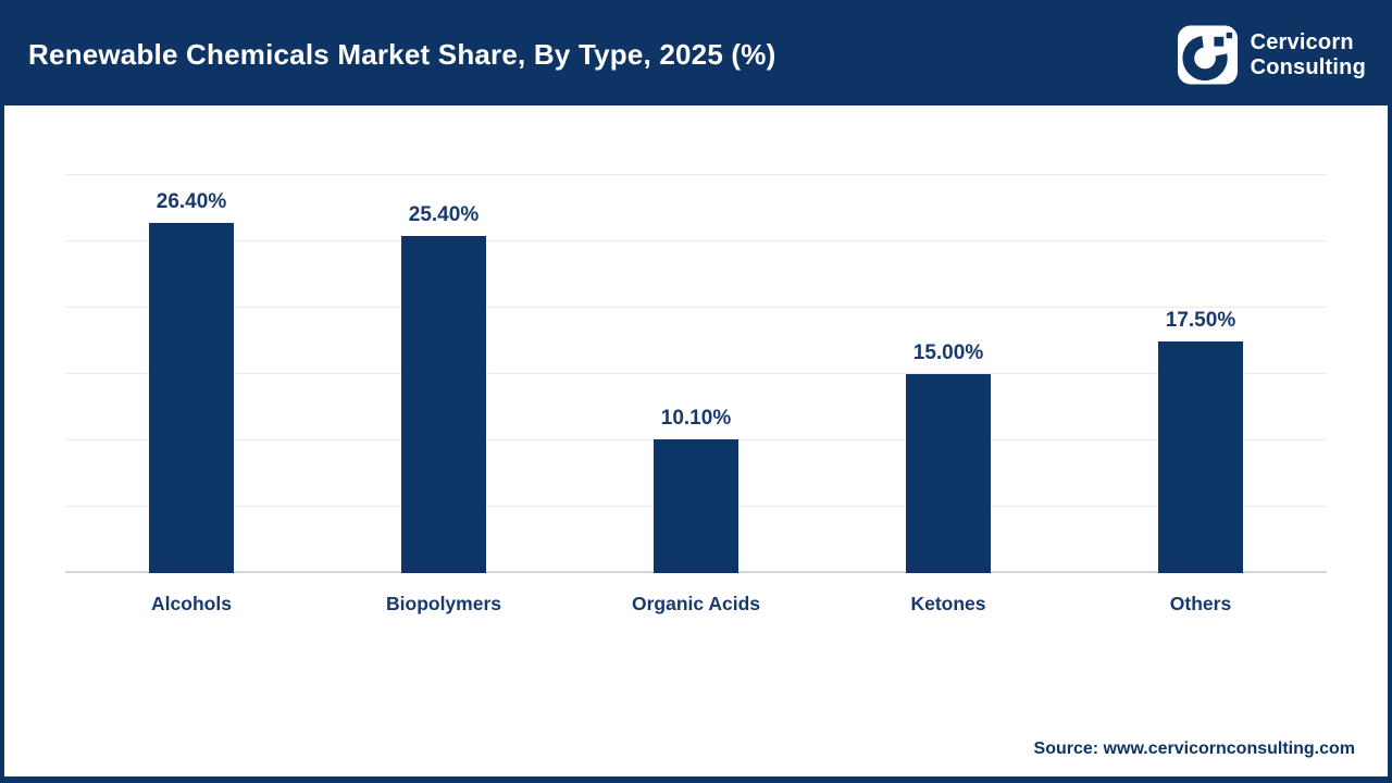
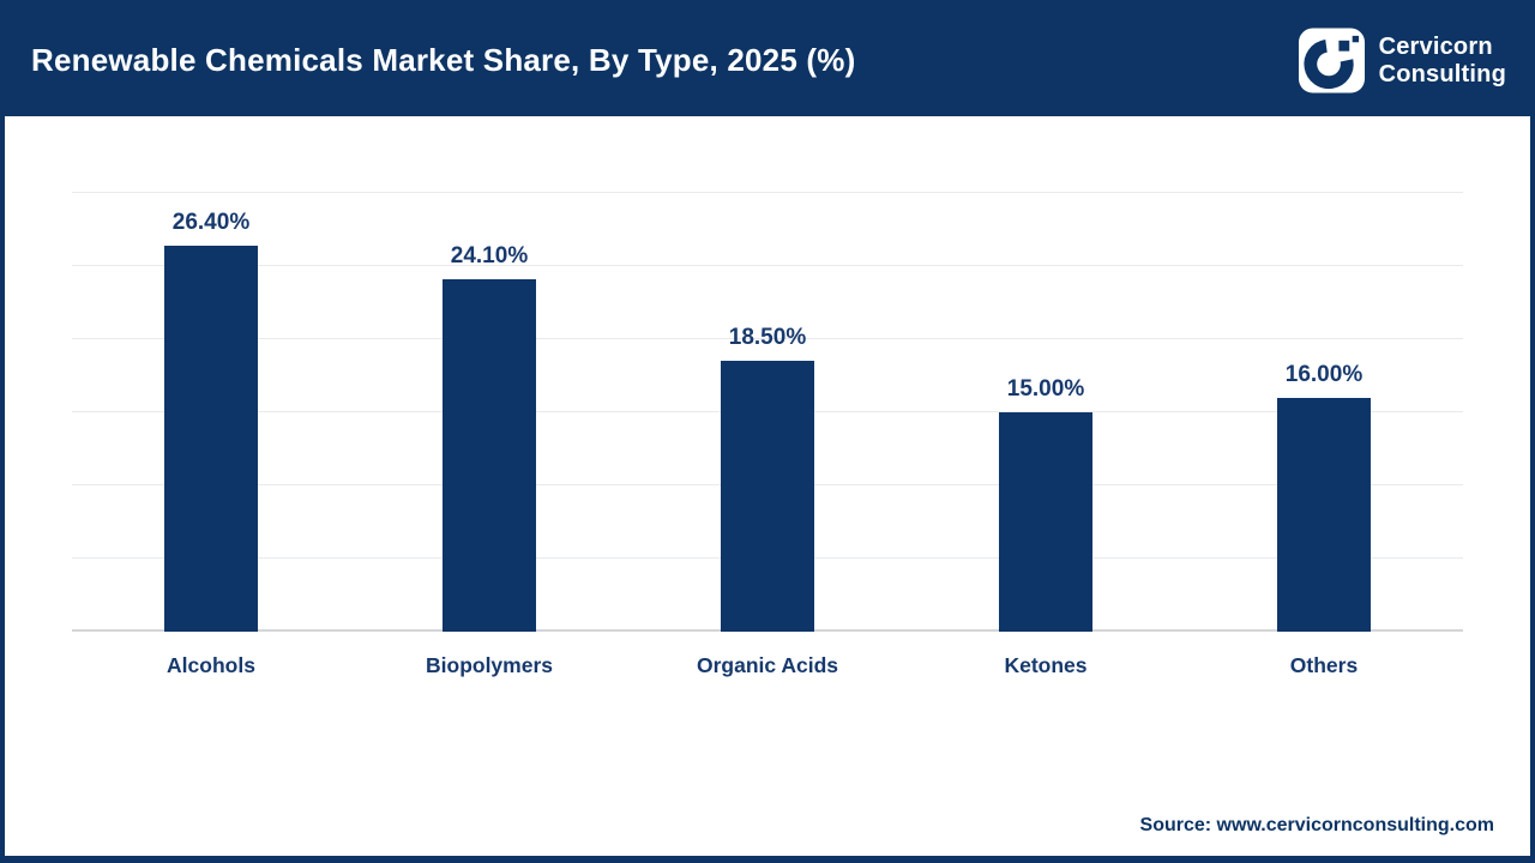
Biopolymers: 25.40% -> 24.10%
Organic Acids: 10.10% -> 18.50%
Others: 17.50% -> 16.00%
